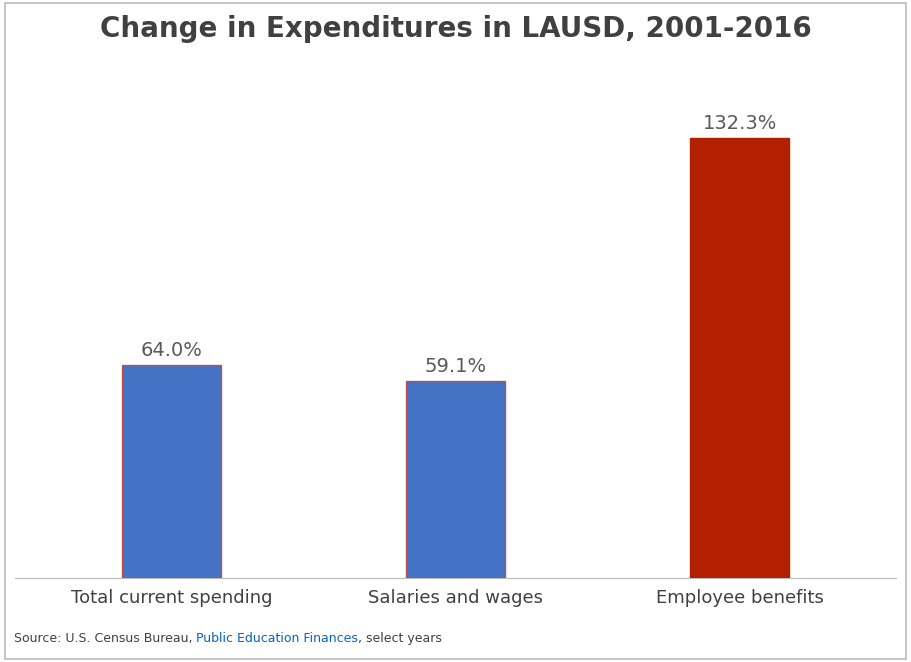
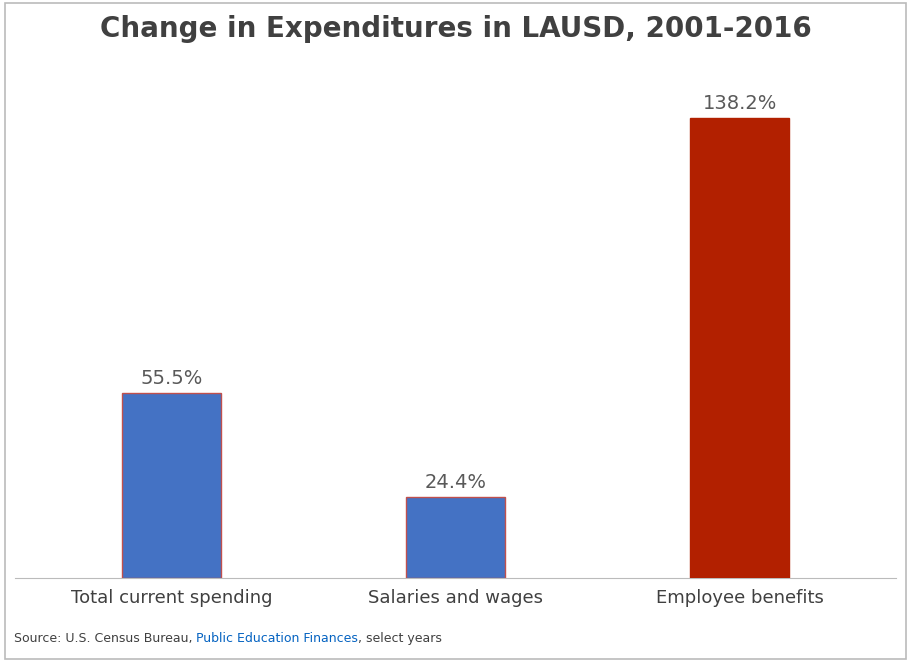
Total current spending: 64.0% -> 55.5%
Salaries and wages: 59.1% -> 24.4%
Employee benefits: 132.3% -> 138.2%
